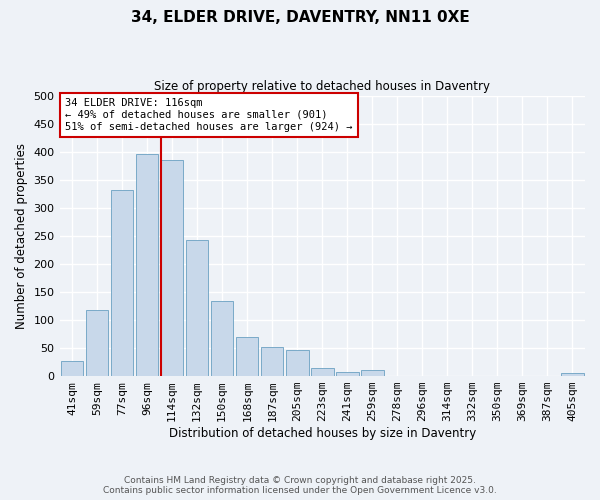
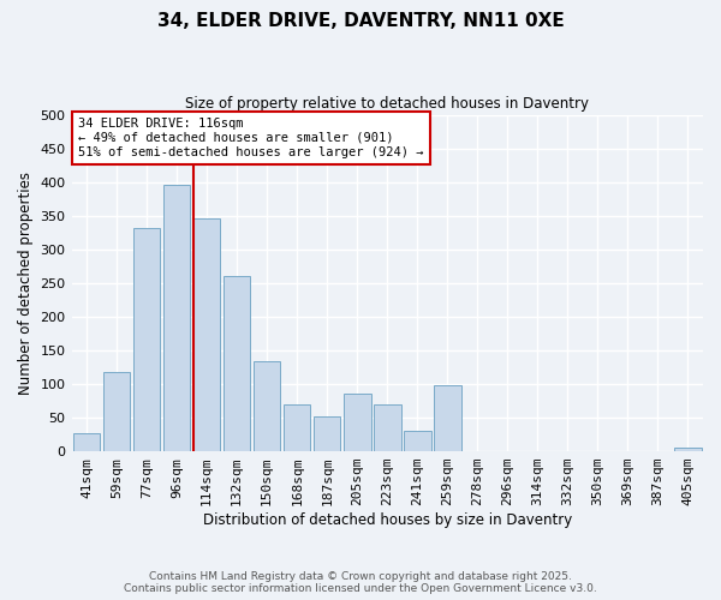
114sqm: 386 -> 346
132sqm: 243 -> 260
205sqm: 46 -> 86
223sqm: 14 -> 70
241sqm: 7 -> 30
259sqm: 11 -> 98
